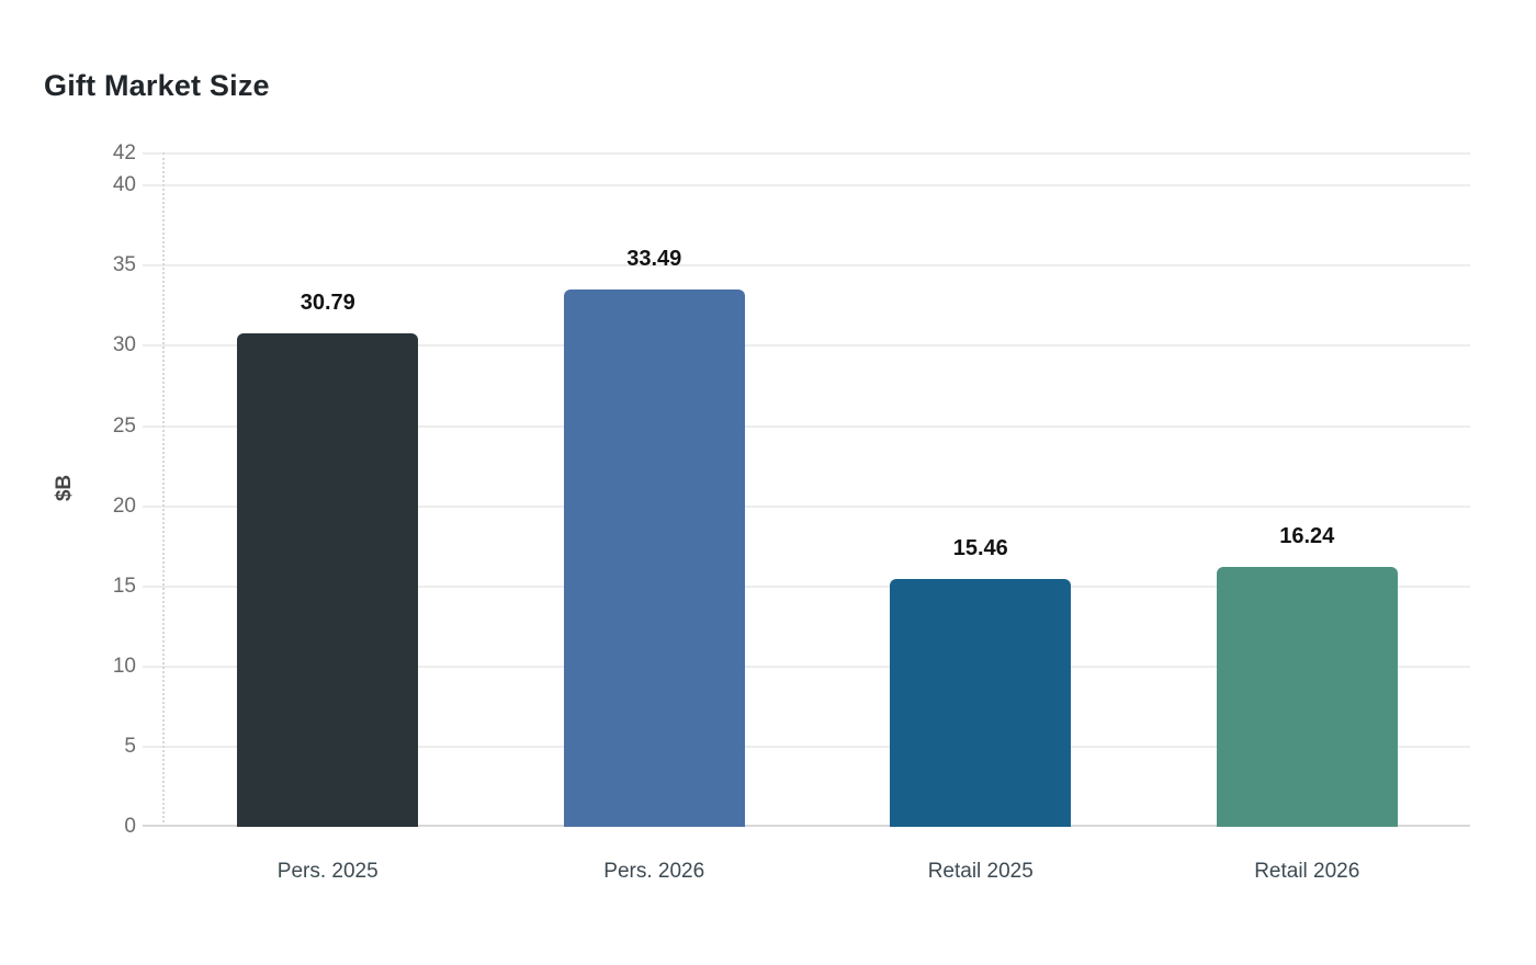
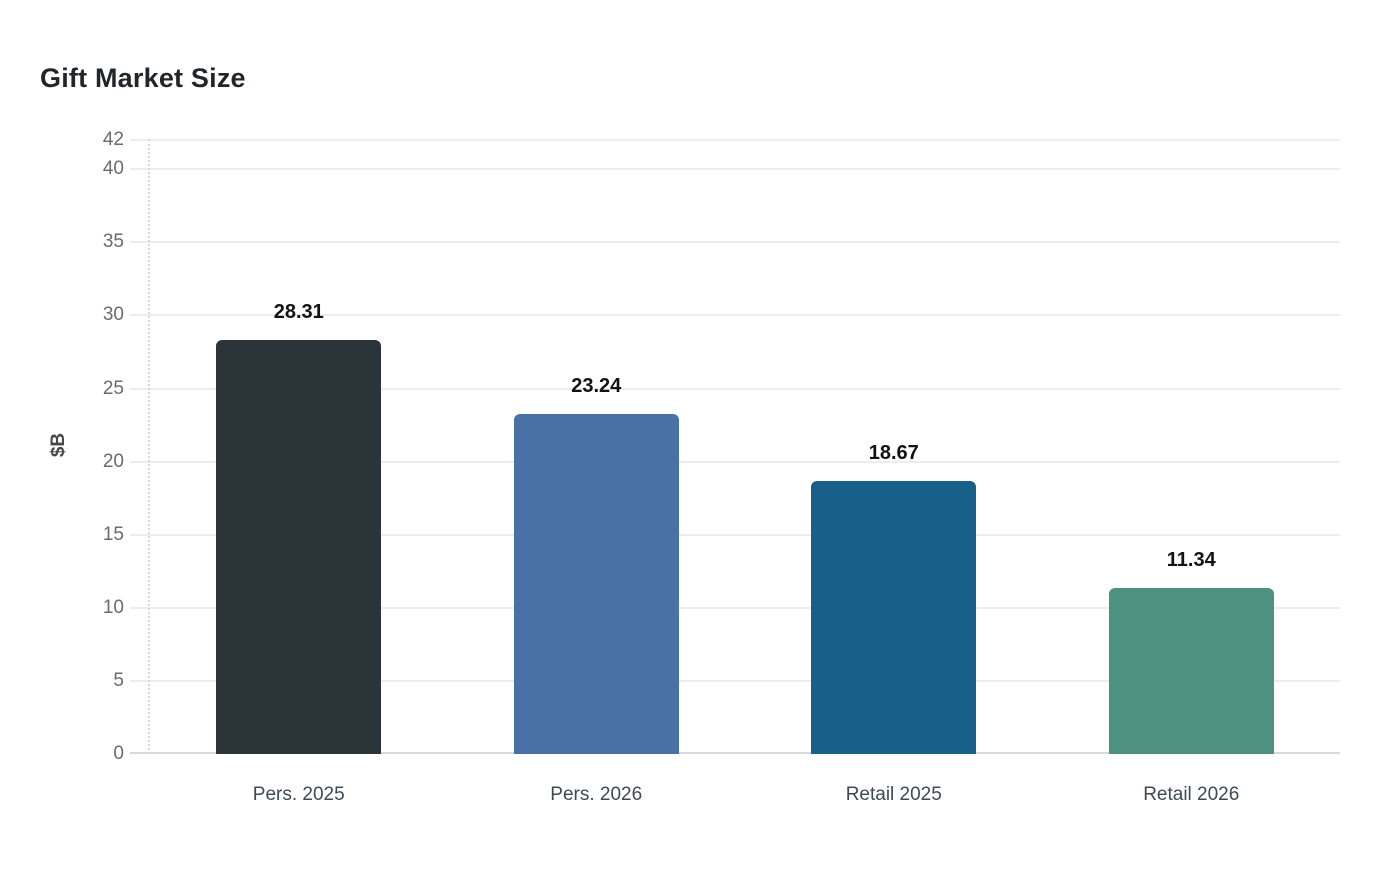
Pers. 2025: 30.79 -> 28.31
Pers. 2026: 33.49 -> 23.24
Retail 2025: 15.46 -> 18.67
Retail 2026: 16.24 -> 11.34
